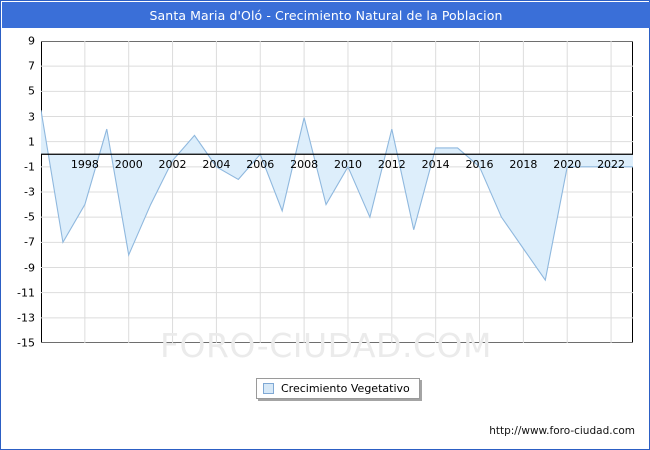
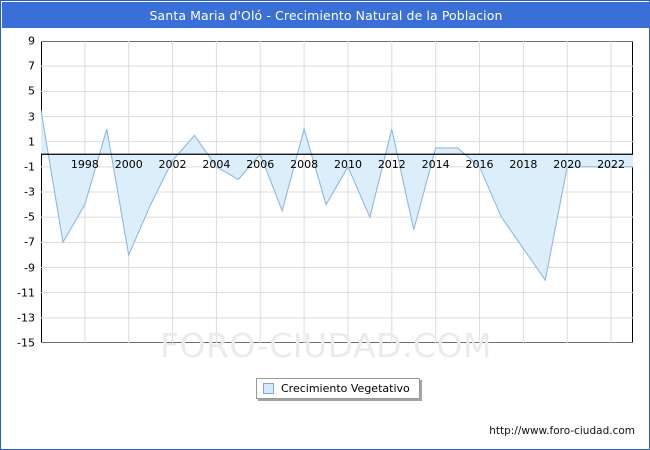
2008: 2.9 -> 2.0
